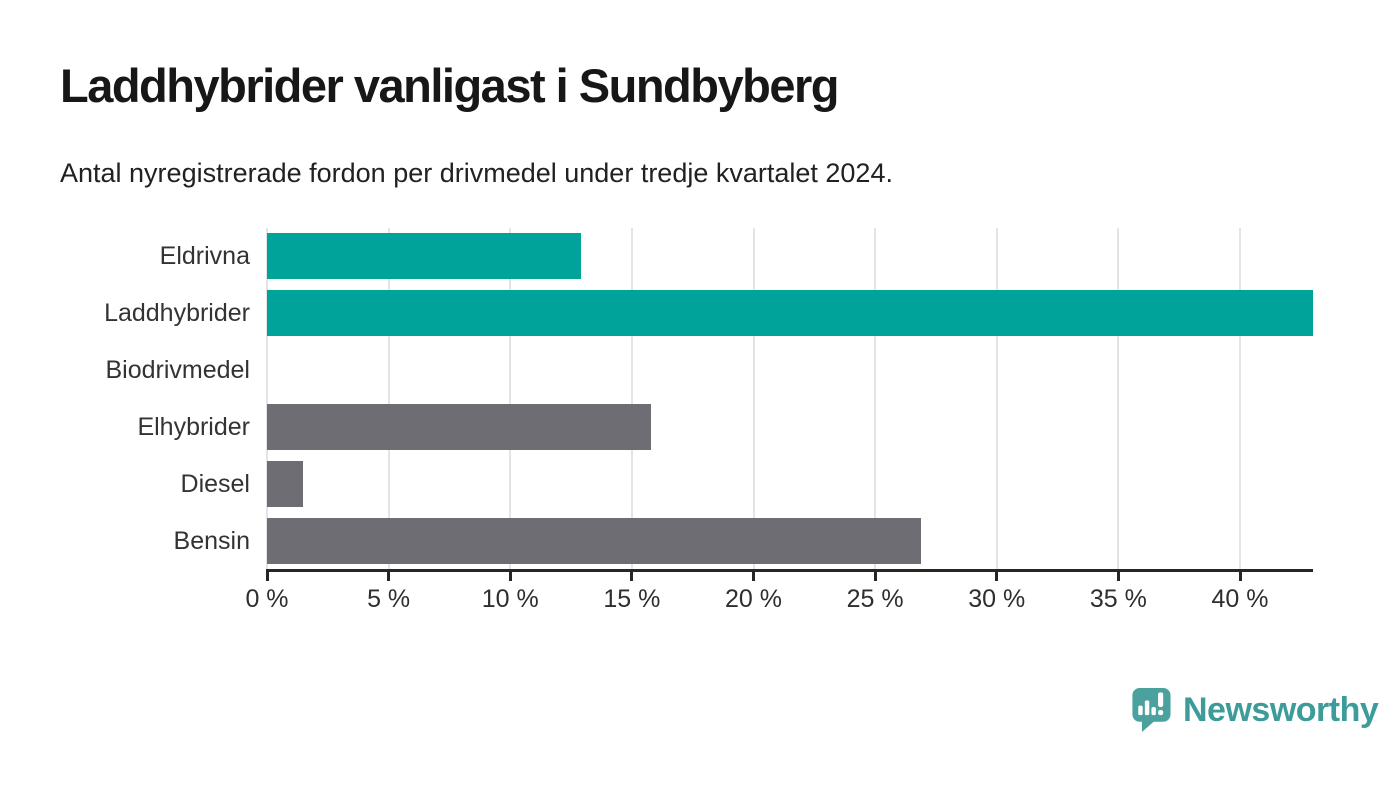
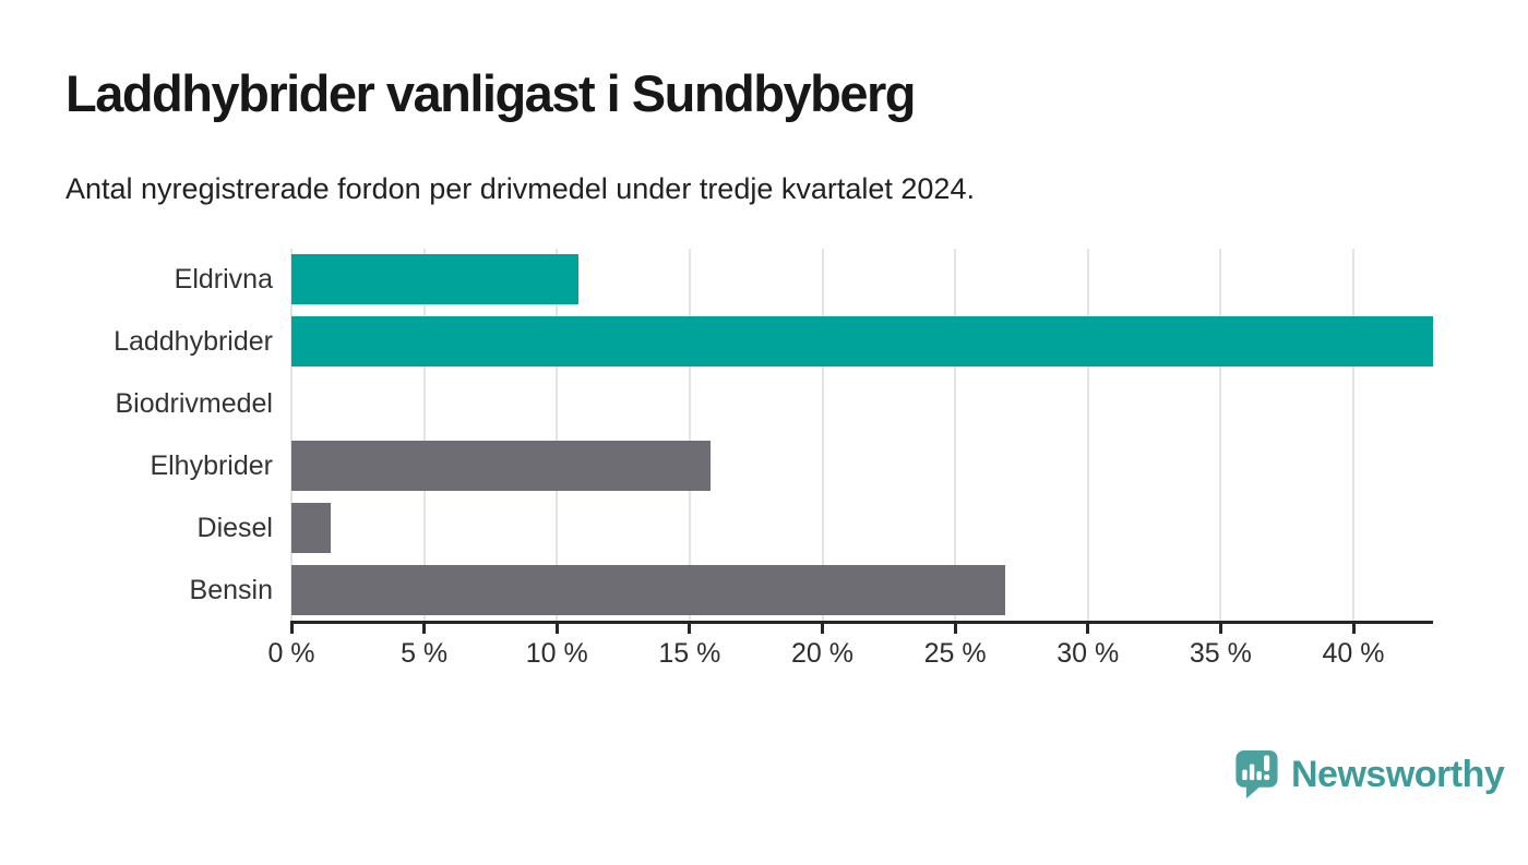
Eldrivna: 12.9% -> 10.8%
